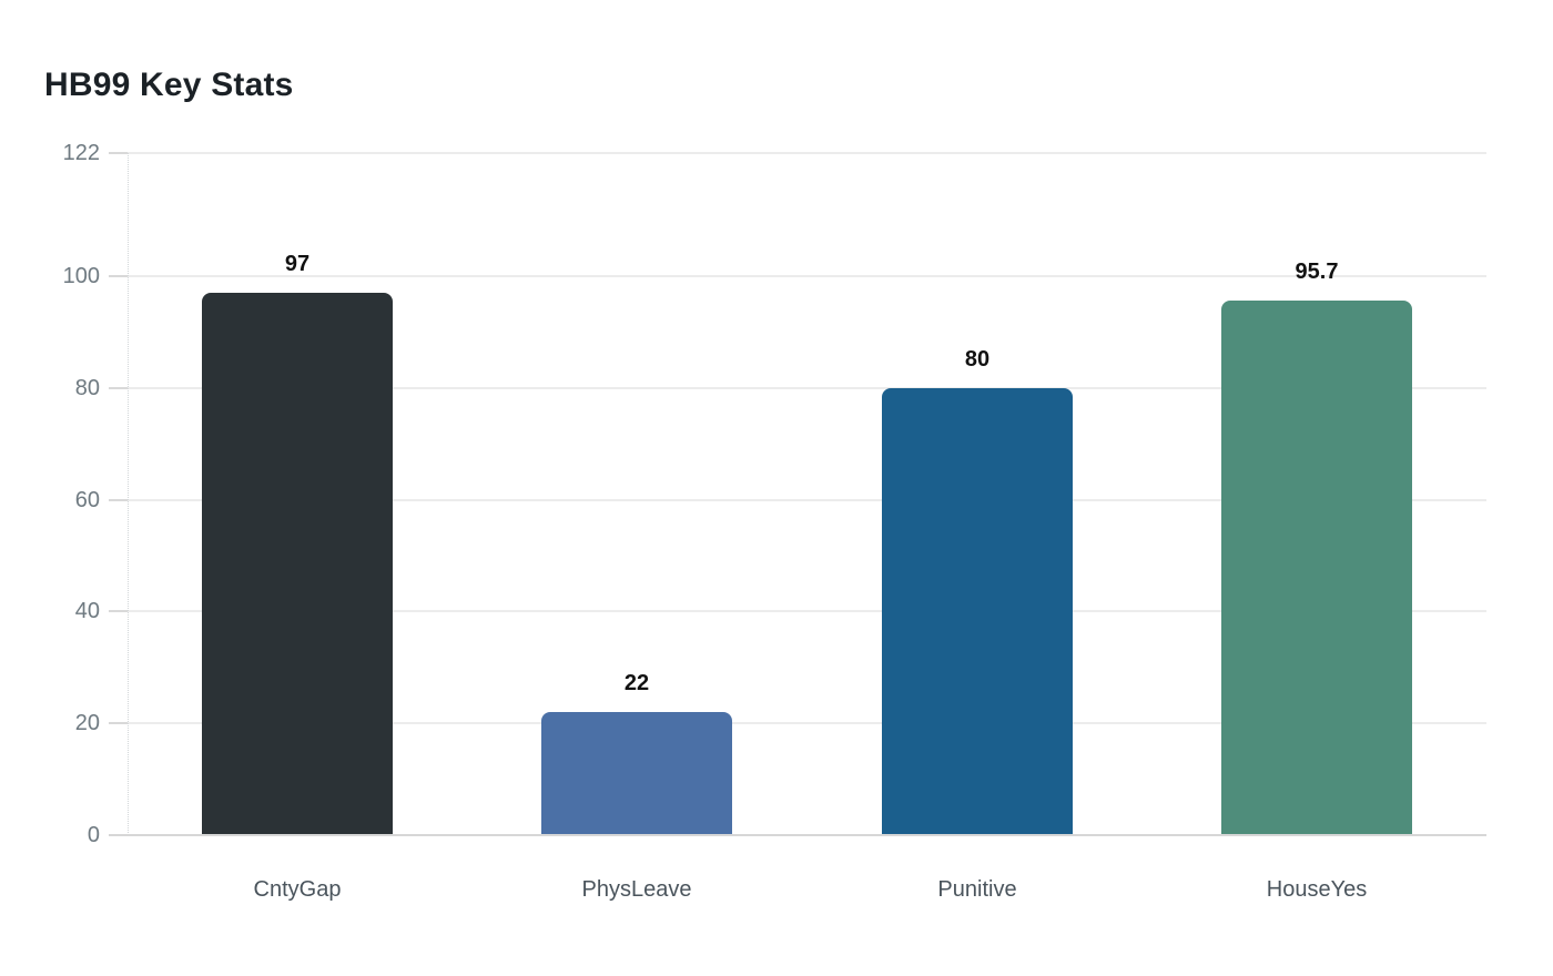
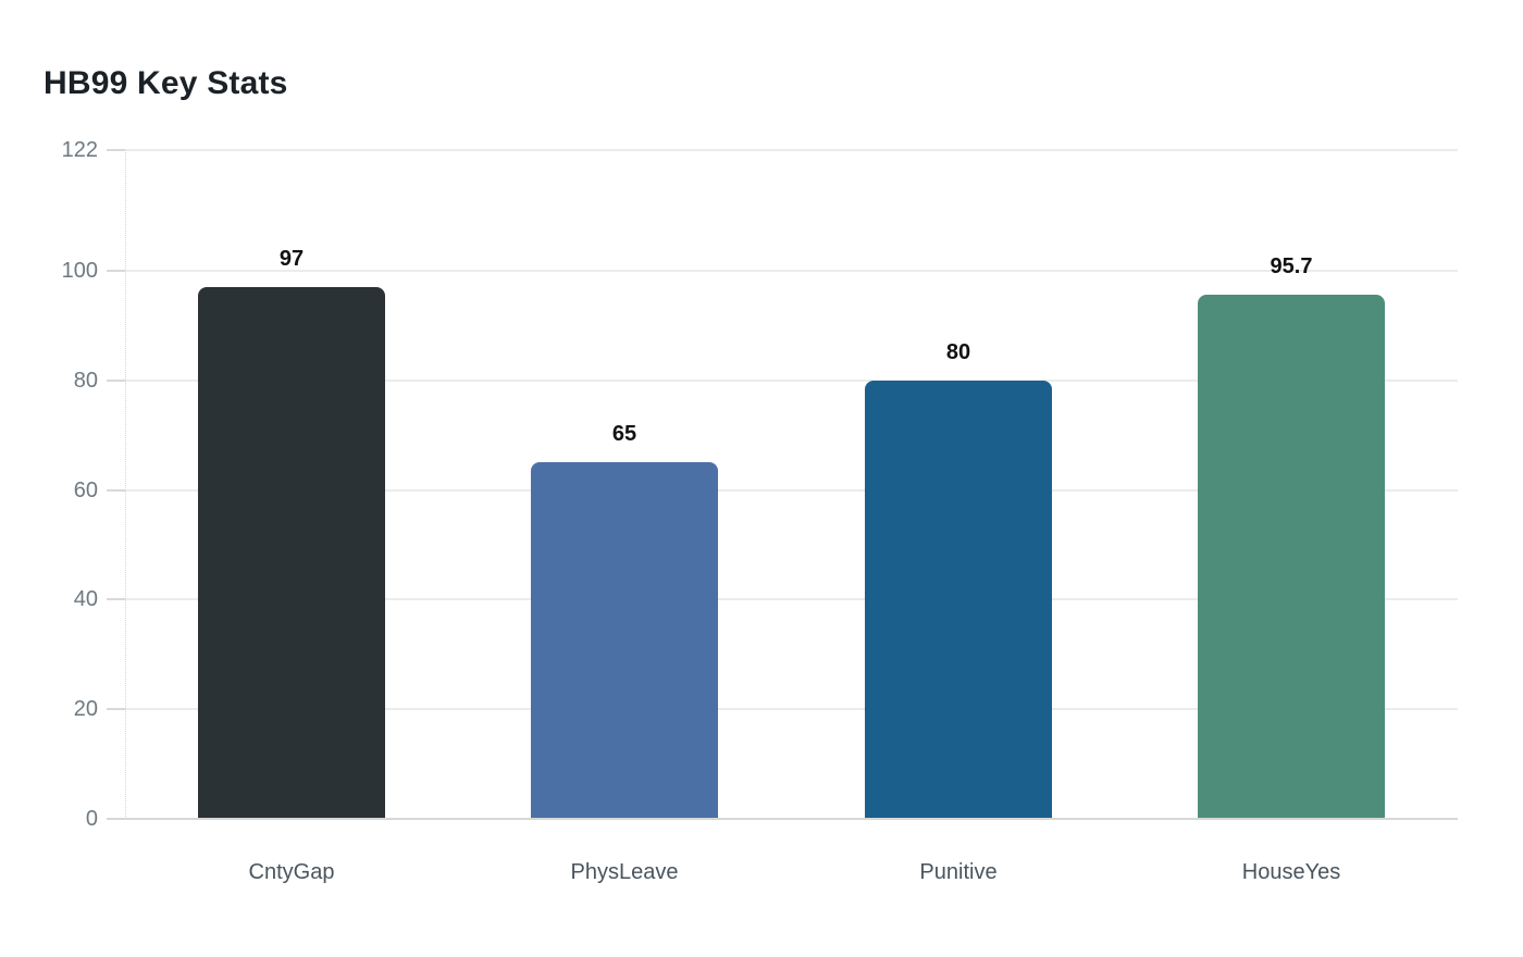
PhysLeave: 22 -> 65
